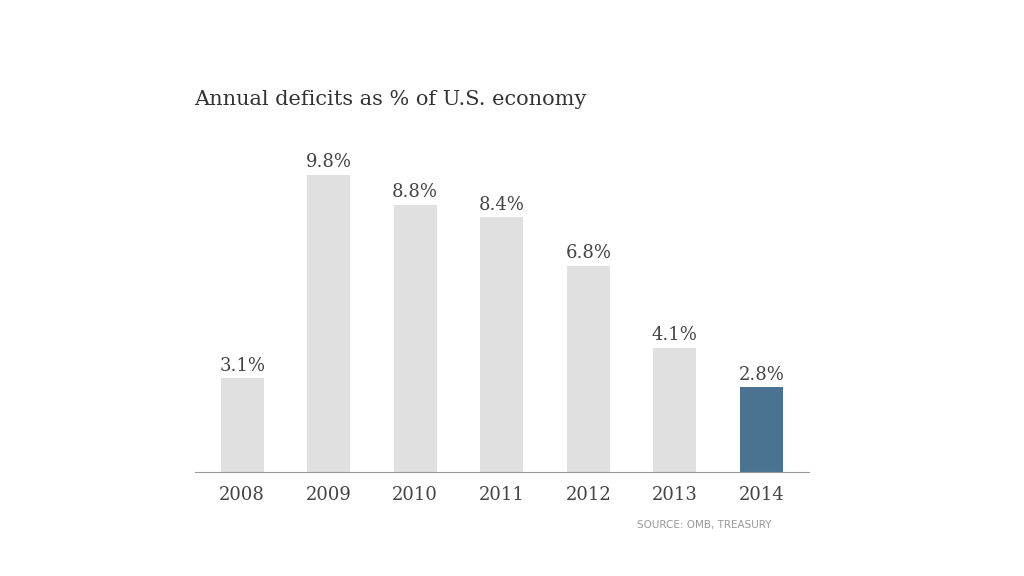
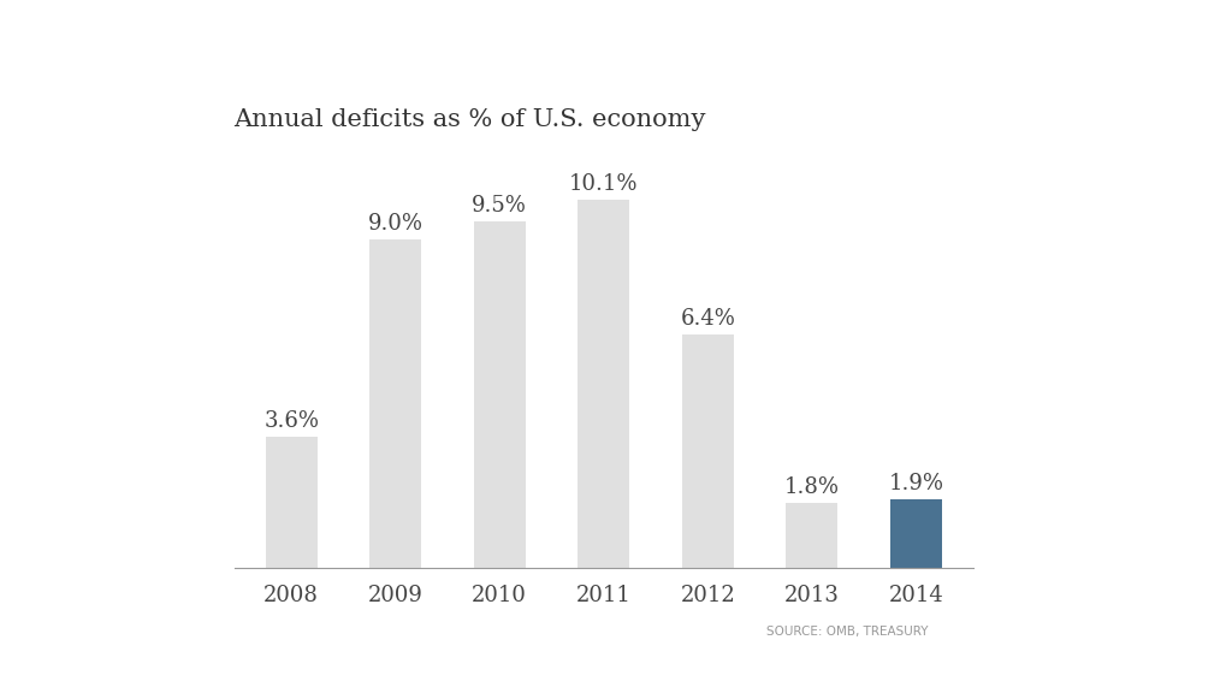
2008: 3.1% -> 3.6%
2009: 9.8% -> 9.0%
2010: 8.8% -> 9.5%
2011: 8.4% -> 10.1%
2012: 6.8% -> 6.4%
2013: 4.1% -> 1.8%
2014: 2.8% -> 1.9%
